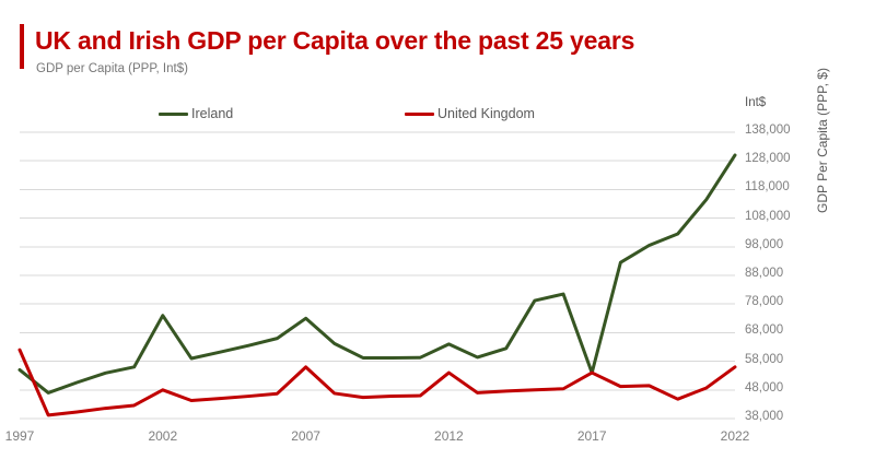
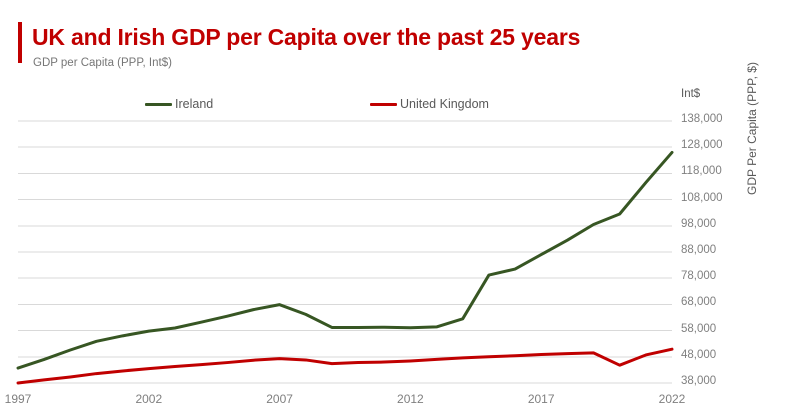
Ireland/1997: 55000 -> 44000
United Kingdom/1997: 62000 -> 38000
Ireland/2002: 74000 -> 58000
United Kingdom/2002: 48000 -> 44000
Ireland/2007: 73000 -> 68000
United Kingdom/2007: 56000 -> 47000
Ireland/2012: 64000 -> 59000
United Kingdom/2012: 54000 -> 46000
Ireland/2017: 54000 -> 87000
United Kingdom/2017: 54000 -> 49000
Ireland/2022: 130000 -> 126000
United Kingdom/2022: 56000 -> 51000
